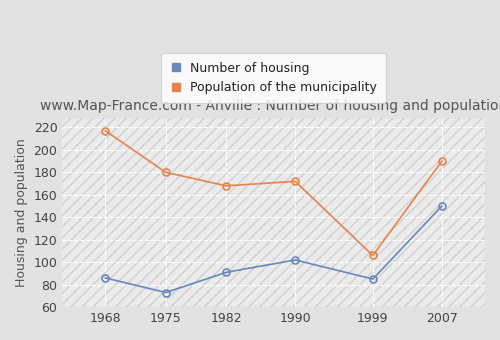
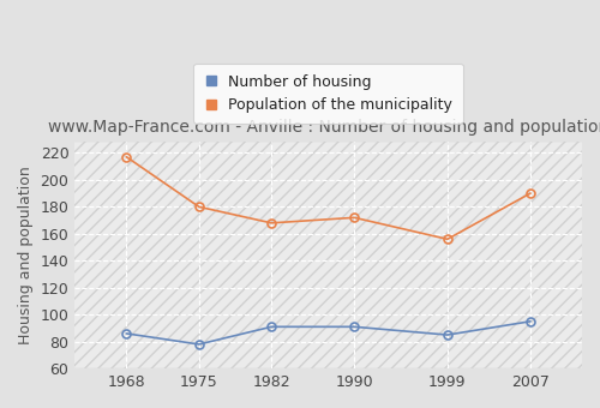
Number of housing/1975: 73 -> 78
Number of housing/1990: 102 -> 91
Population of the municipality/1999: 106 -> 156
Number of housing/2007: 150 -> 95
